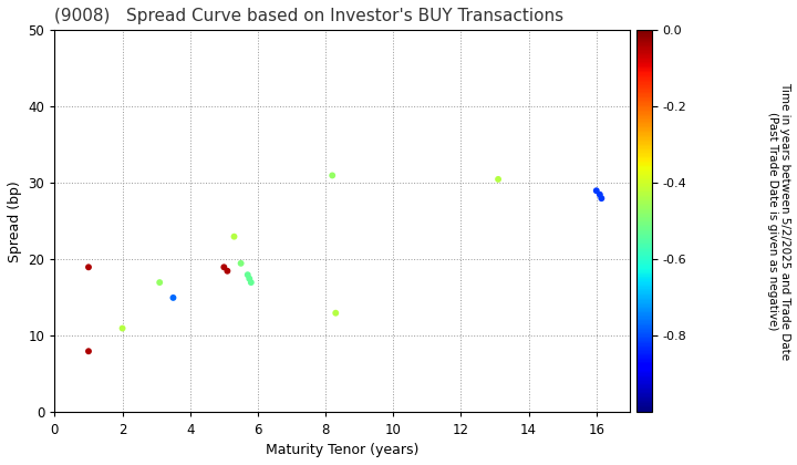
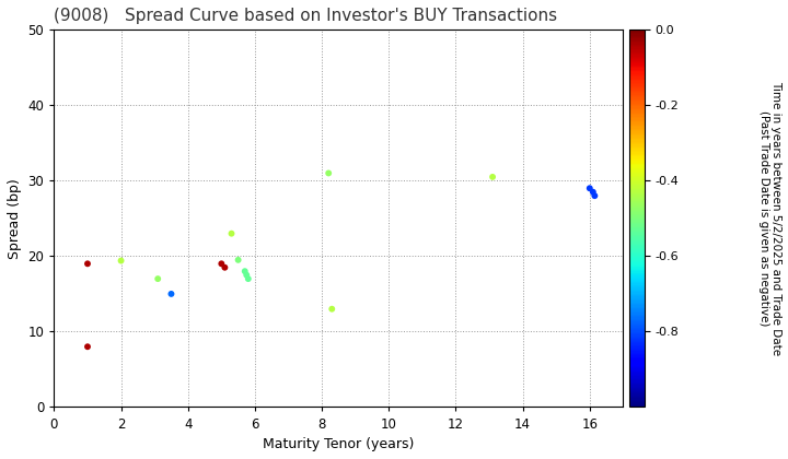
2: 11.0 -> 19.4
